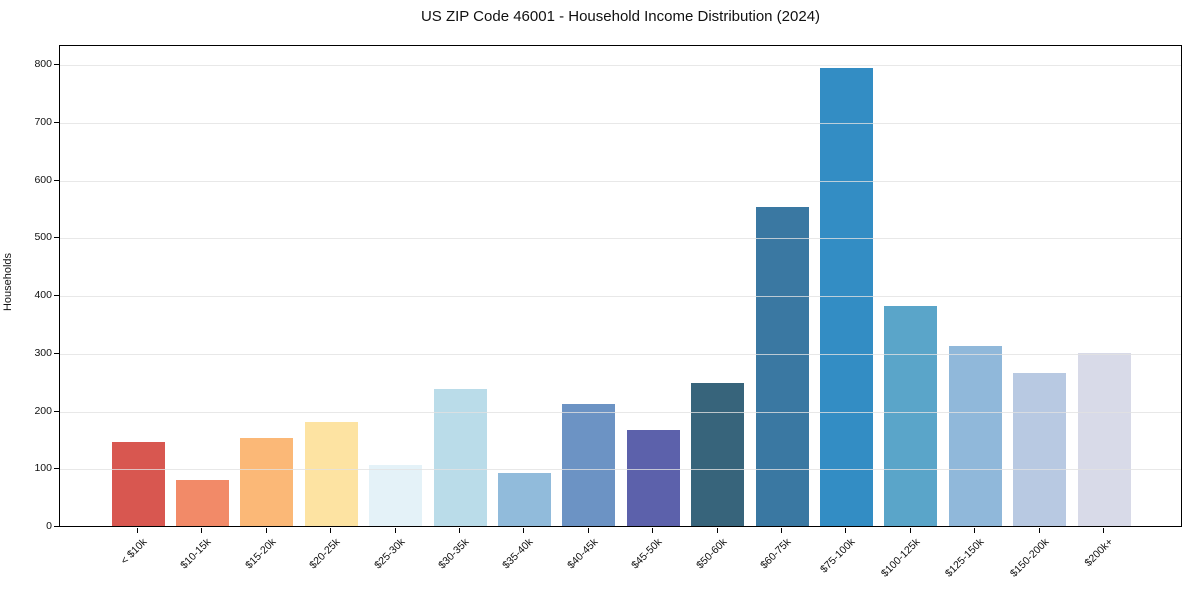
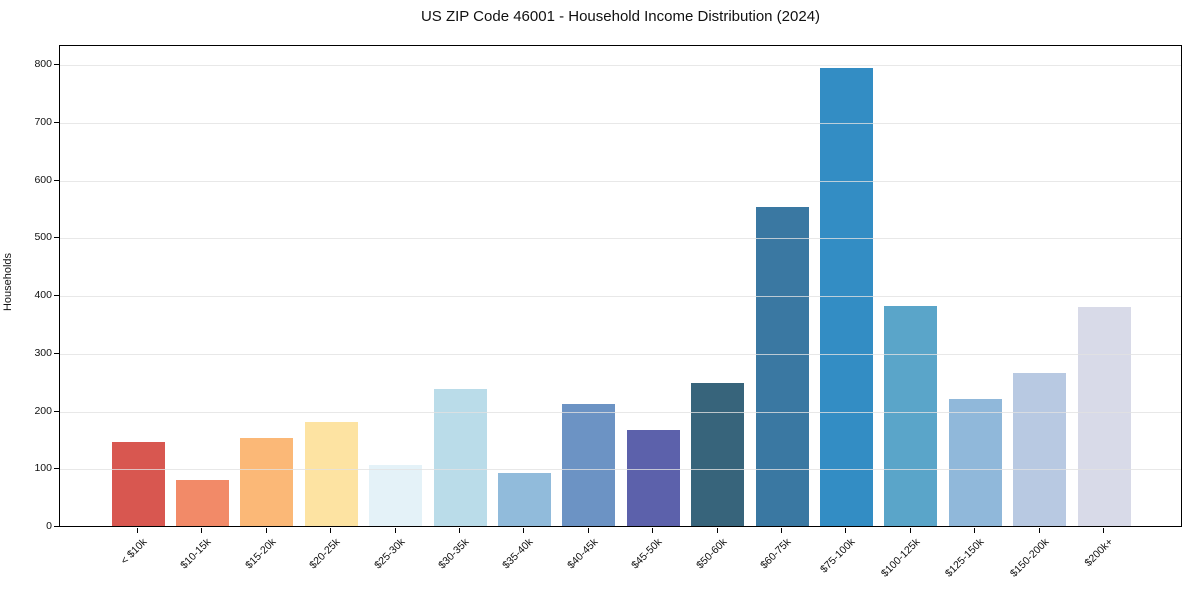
$125-150k: 310 -> 220
$200k+: 300 -> 380
